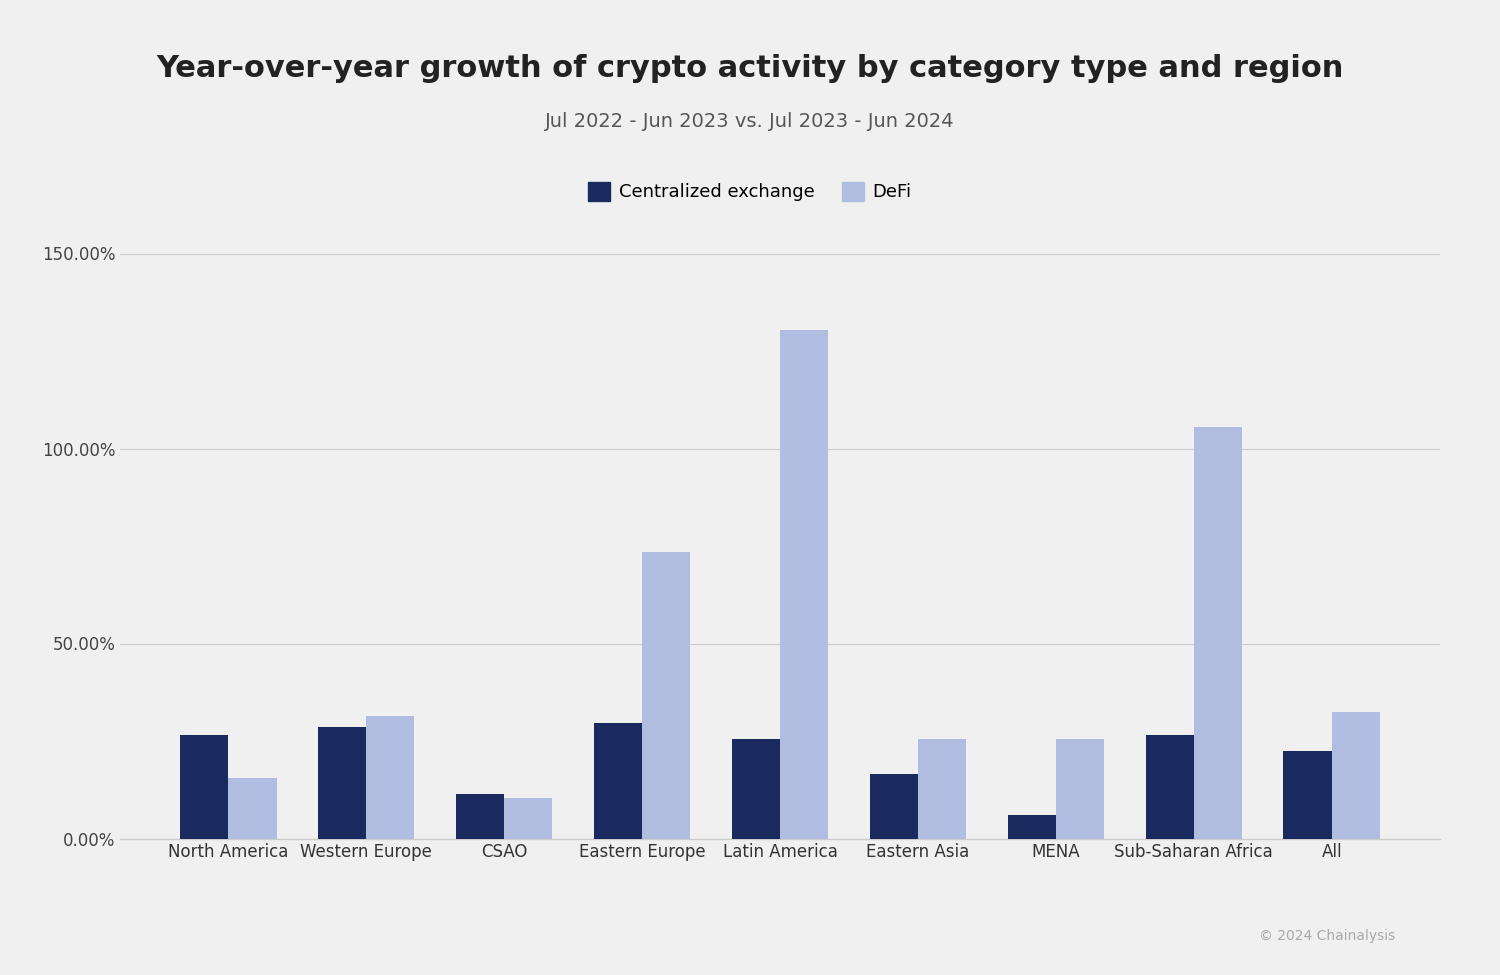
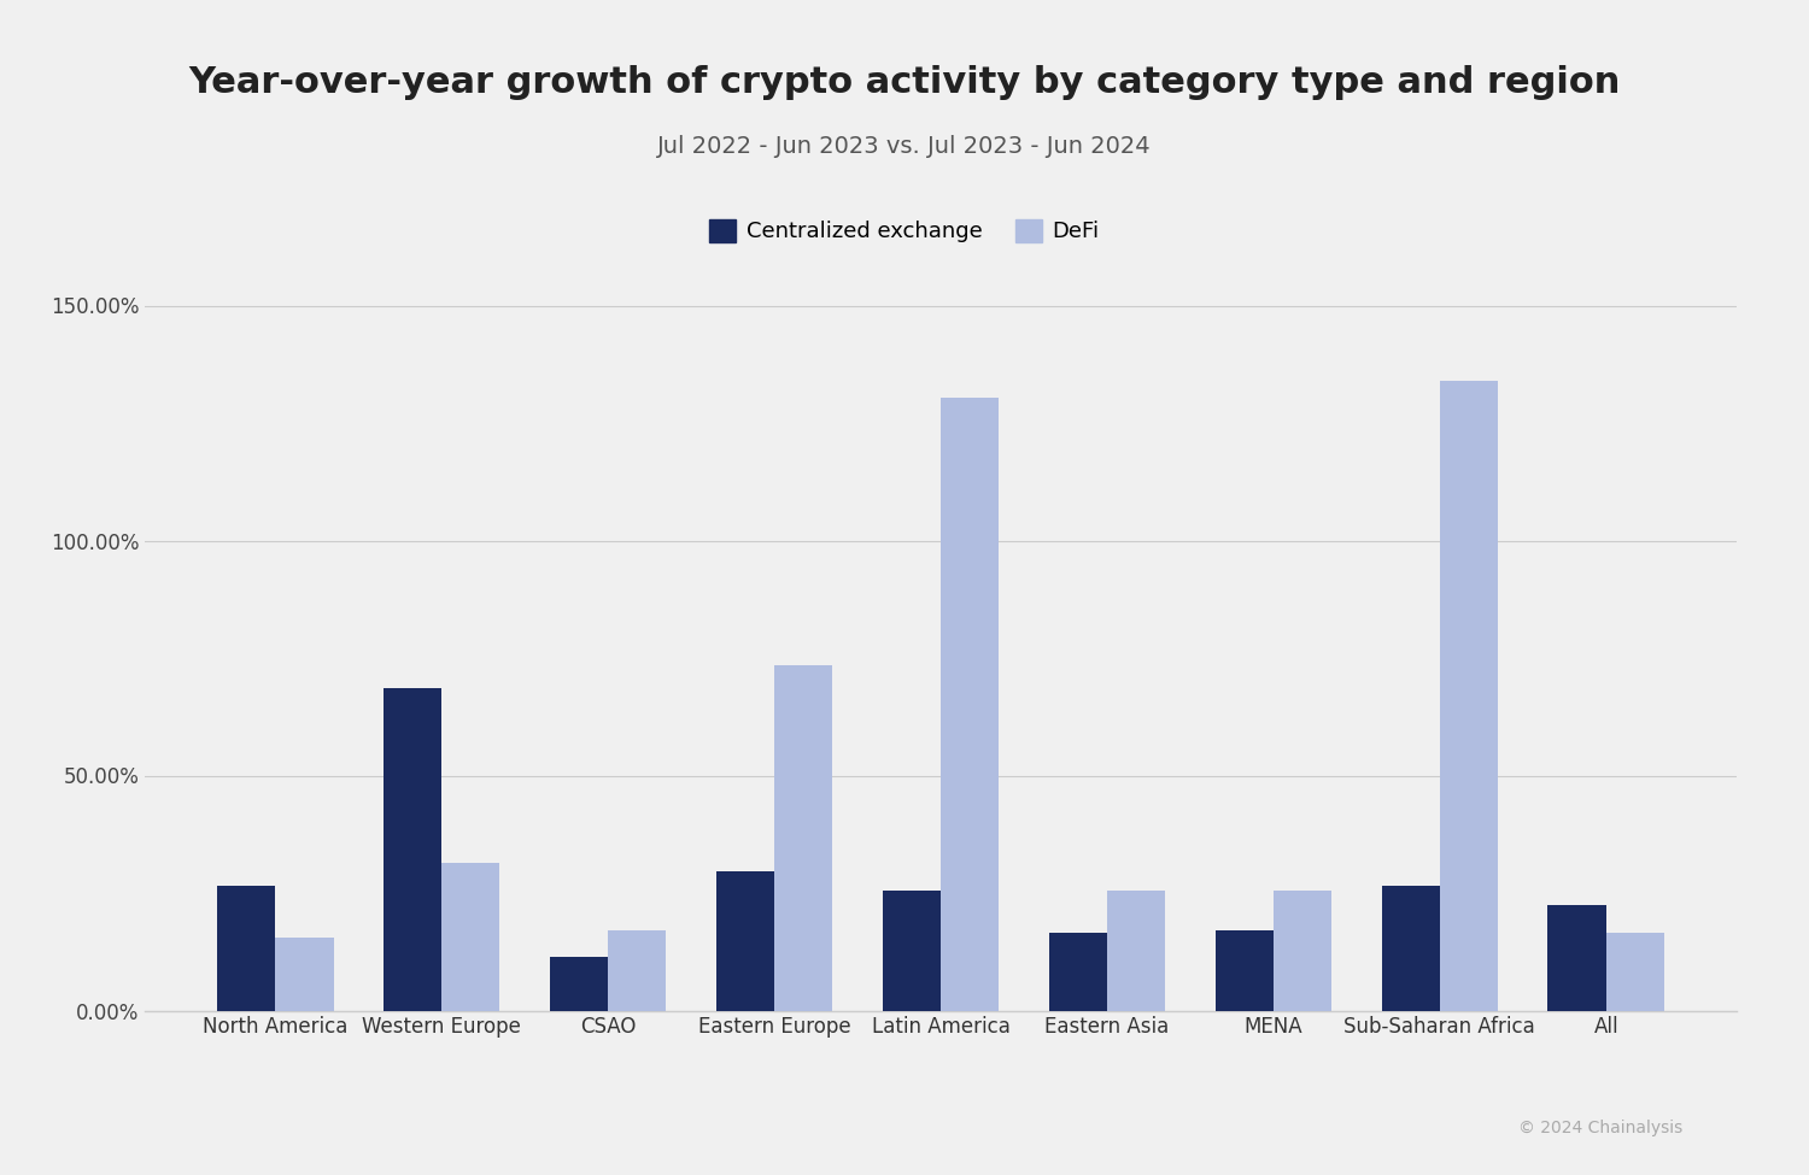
Centralized exchange/Western Europe: 28.5% -> 68.5%
DeFi/CSAO: 10.5% -> 17.0%
Centralized exchange/MENA: 6.0% -> 17.0%
DeFi/Sub-Saharan Africa: 105.5% -> 134.0%
DeFi/All: 32.5% -> 16.5%
